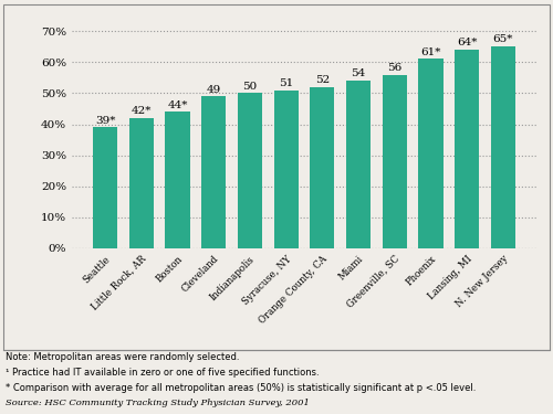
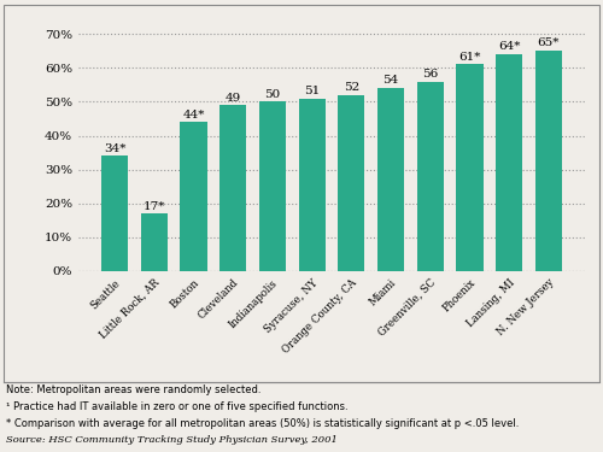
Seattle: 39* -> 34*
Little Rock, AR: 42* -> 17*
